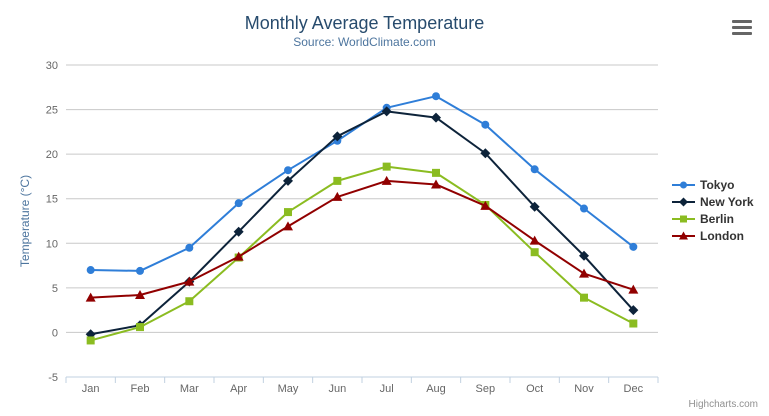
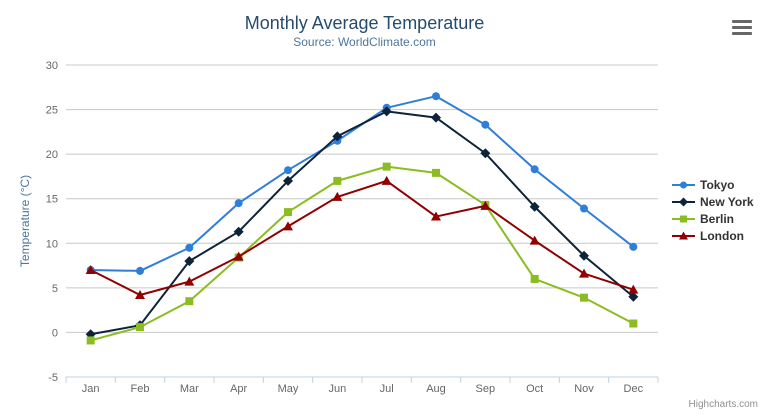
London/Jan: 4 -> 7
New York/Mar: 6 -> 8
London/Aug: 17 -> 13
Berlin/Oct: 9 -> 6
New York/Dec: 2 -> 4
